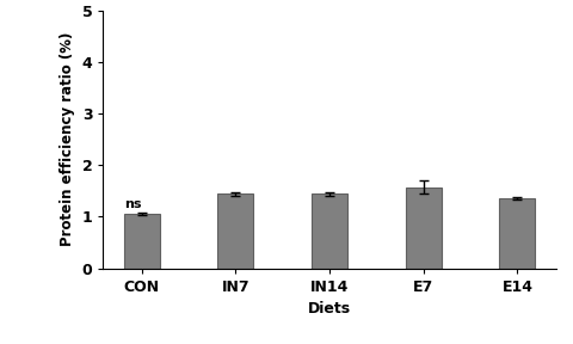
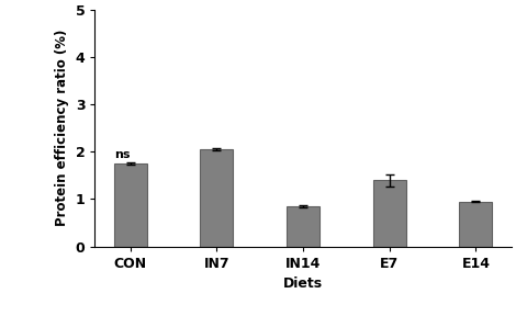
CON: 1.06 -> 1.75
IN7: 1.44 -> 2.05
IN14: 1.44 -> 0.85
E7: 1.57 -> 1.40
E14: 1.35 -> 0.95
